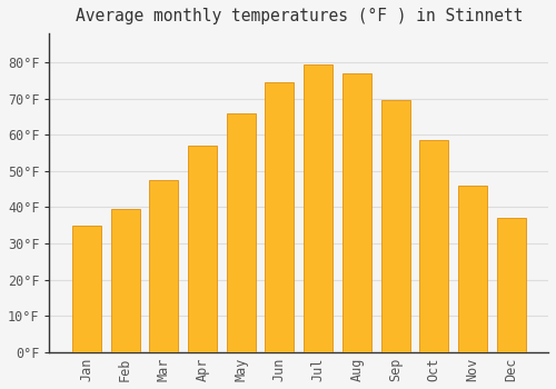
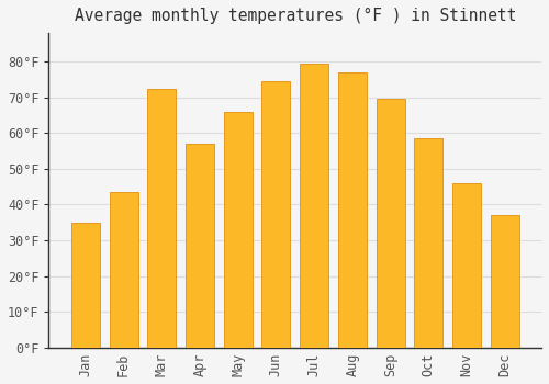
Feb: 39.5°F -> 43.5°F
Mar: 47.5°F -> 72.5°F
